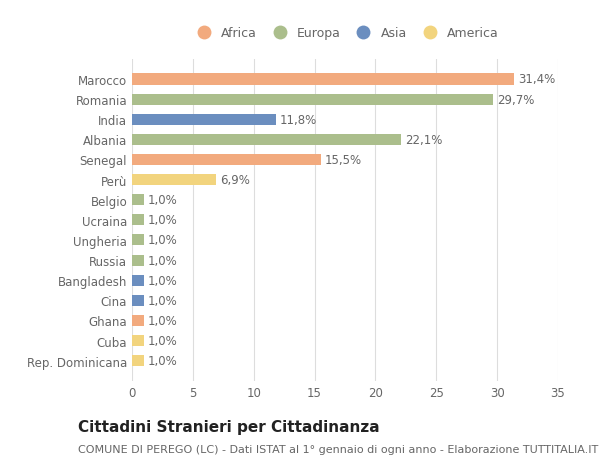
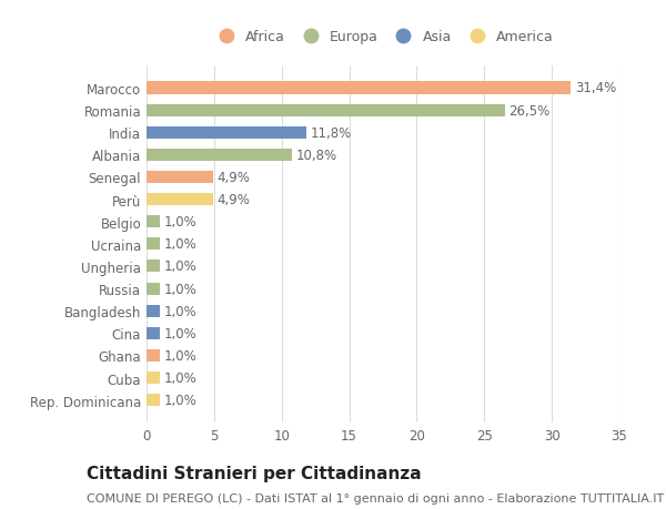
Romania: 29,7% -> 26,5%
Albania: 22,1% -> 10,8%
Senegal: 15,5% -> 4,9%
Perù: 6,9% -> 4,9%
